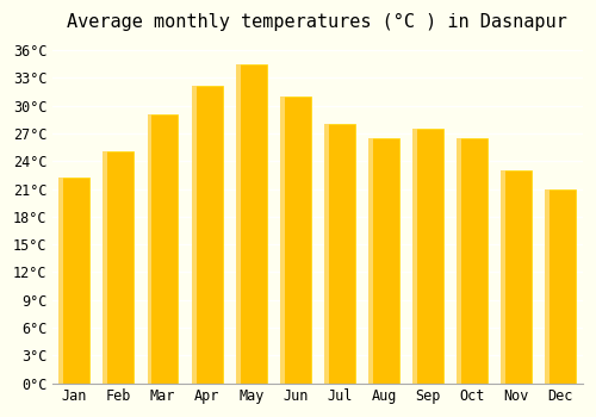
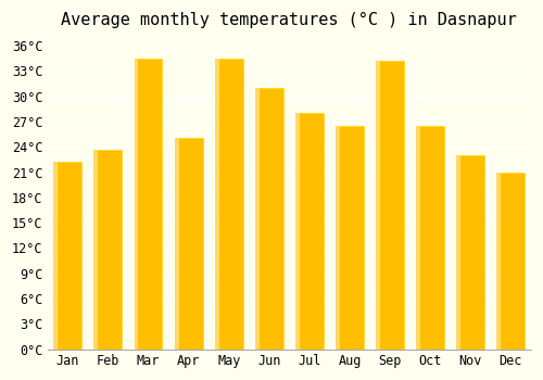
Feb: 25.0°C -> 23.6°C
Mar: 29.0°C -> 34.4°C
Apr: 32.2°C -> 25.0°C
Sep: 27.5°C -> 34.2°C
